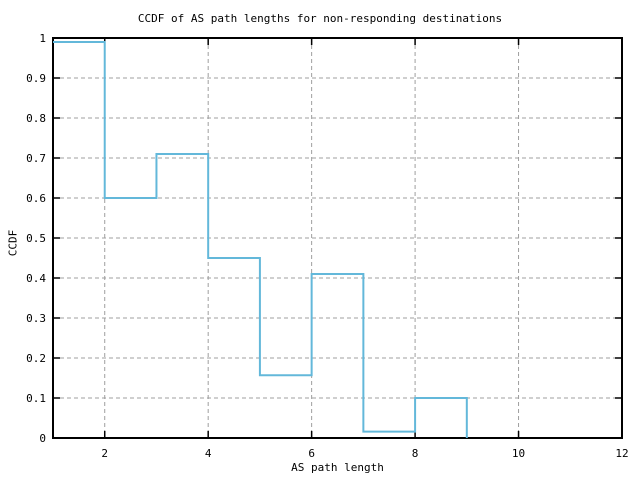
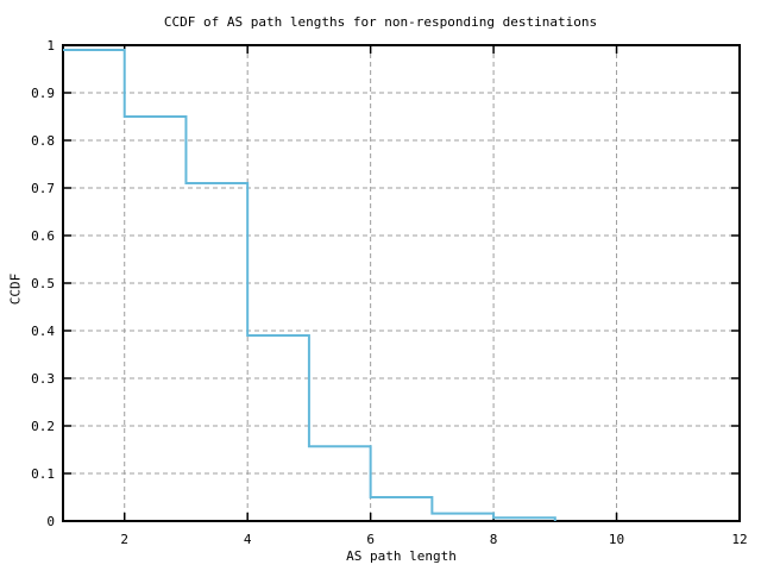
2: 0.60 -> 0.85
4: 0.45 -> 0.39
6: 0.41 -> 0.05
8: 0.10 -> 0.01
